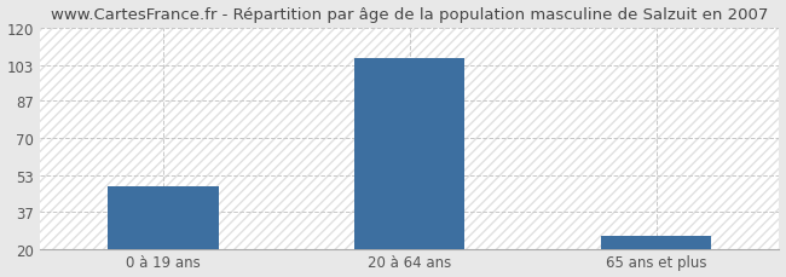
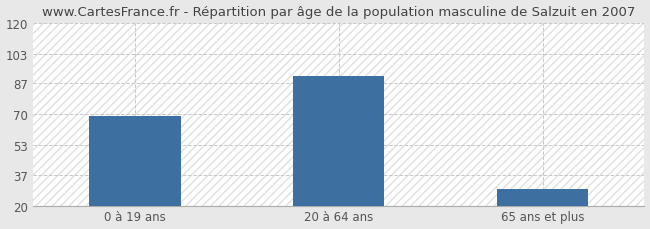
0 à 19 ans: 48 -> 69
20 à 64 ans: 106 -> 91
65 ans et plus: 26 -> 29
